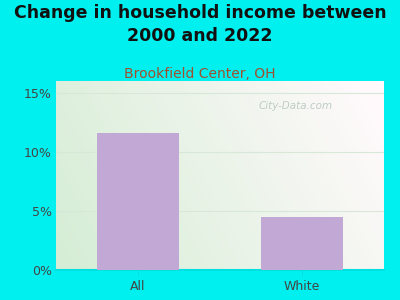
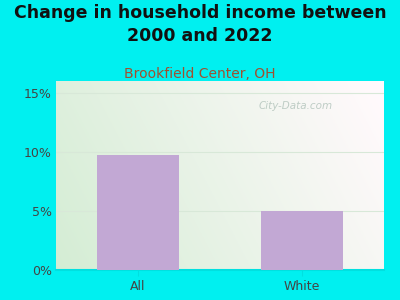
All: 11.6% -> 9.7%
White: 4.5% -> 5.0%
